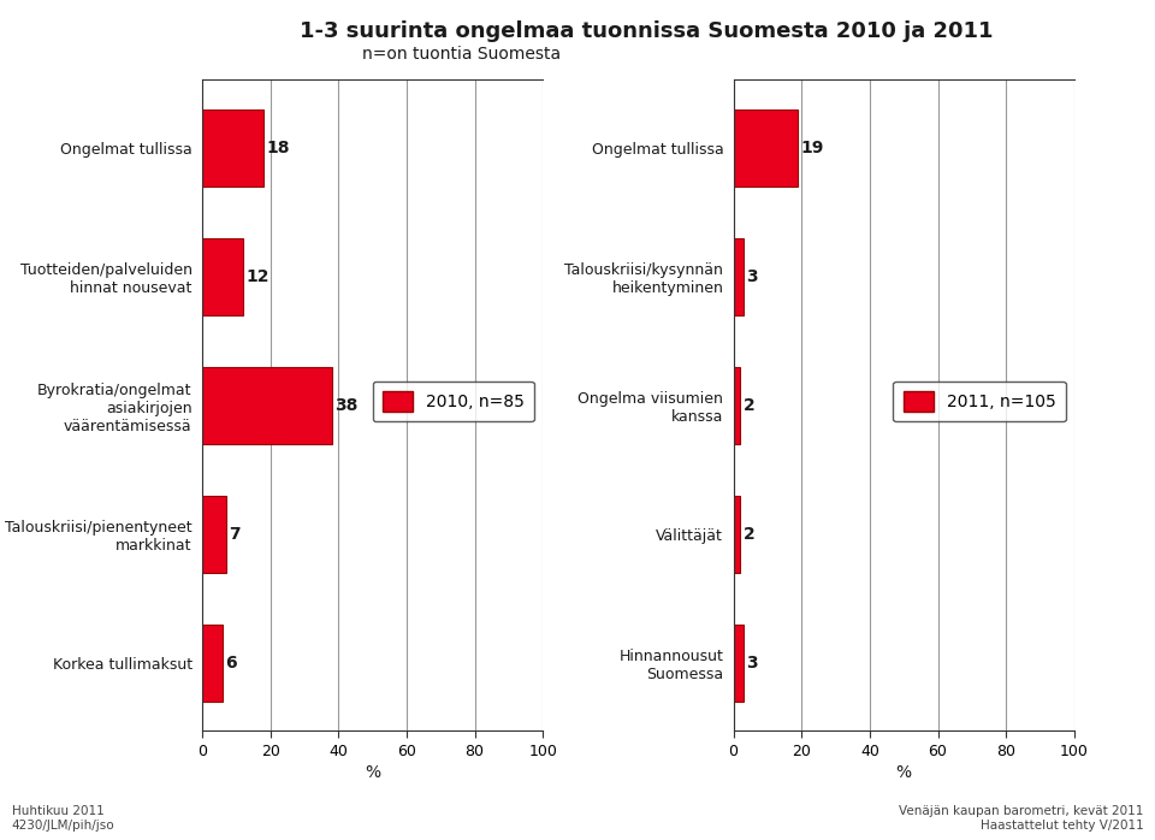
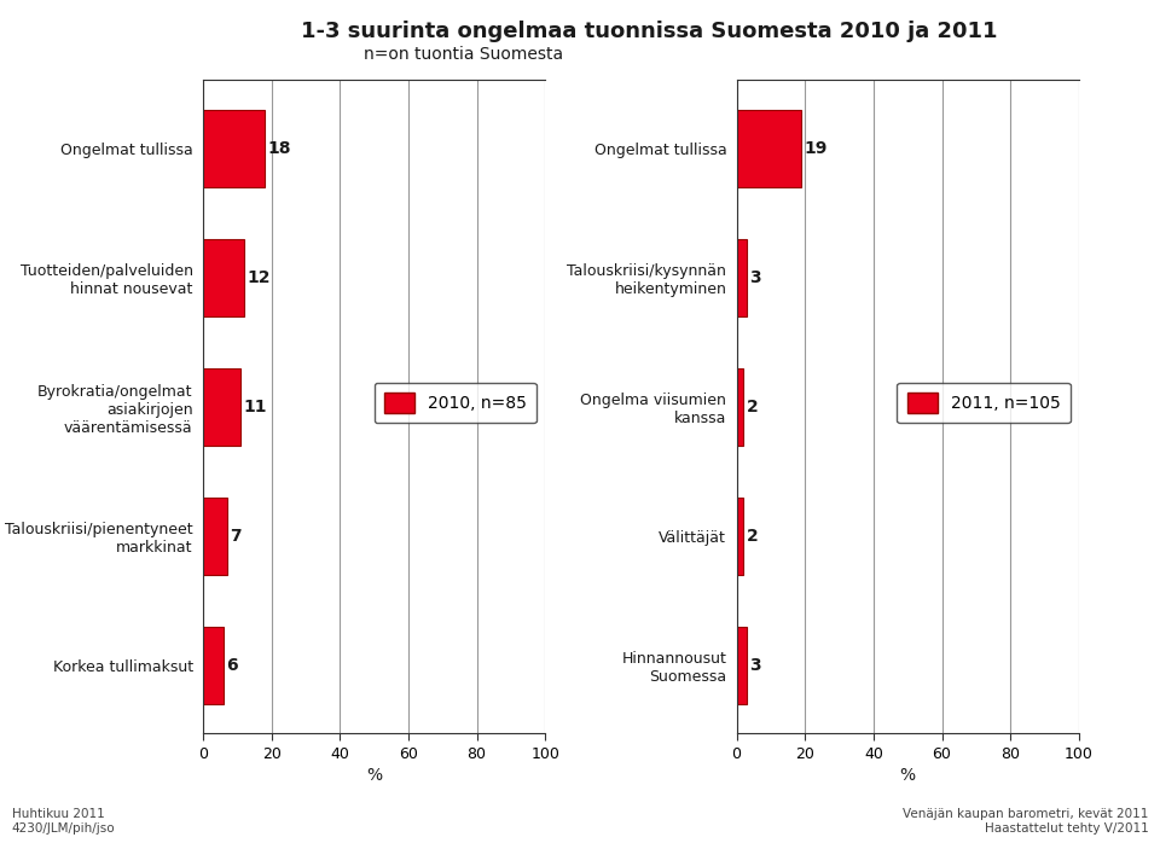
Byrokratia/ongelmat asiakirjojen väärentämisessä: 38 -> 11
